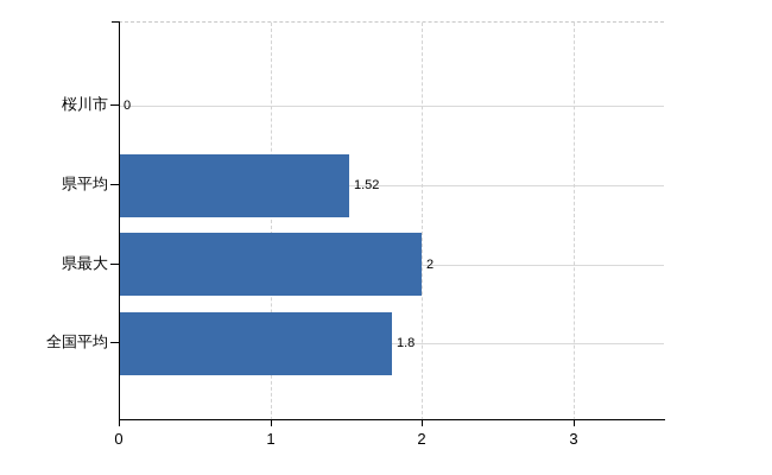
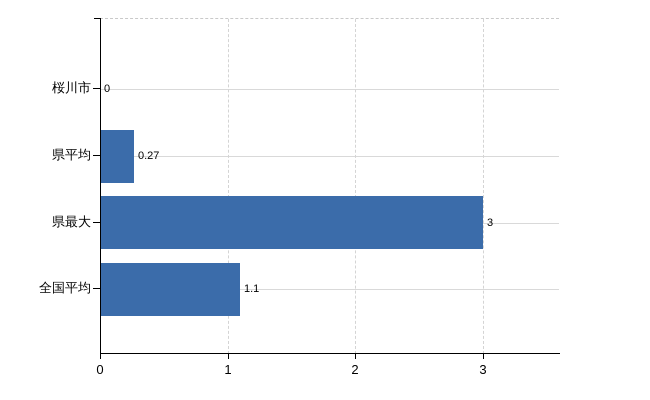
県平均: 1.52 -> 0.27
県最大: 2 -> 3
全国平均: 1.8 -> 1.1
